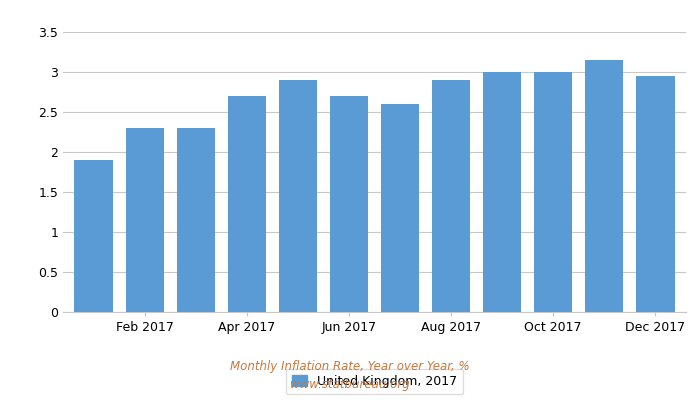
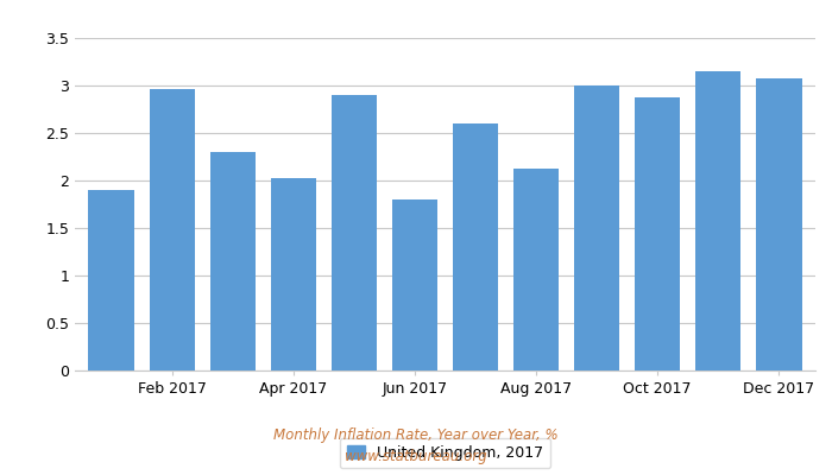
Feb 2017: 2.30 -> 2.96
Apr 2017: 2.70 -> 2.02
Jun 2017: 2.70 -> 1.80
Aug 2017: 2.90 -> 2.12
Oct 2017: 3.00 -> 2.88
Dec 2017: 2.95 -> 3.08
